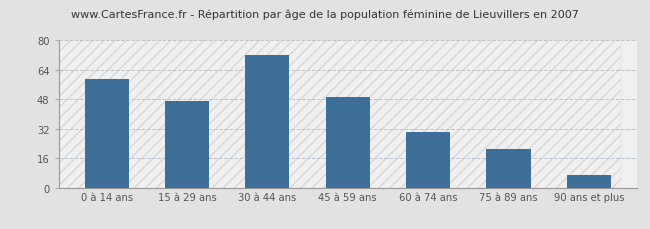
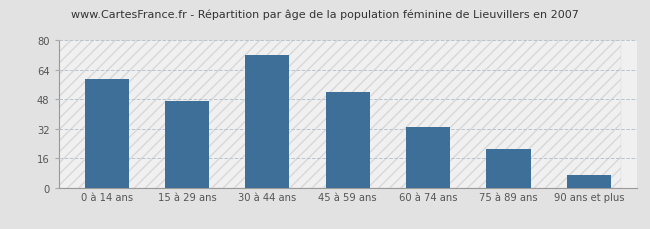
45 à 59 ans: 49 -> 52
60 à 74 ans: 30 -> 33
